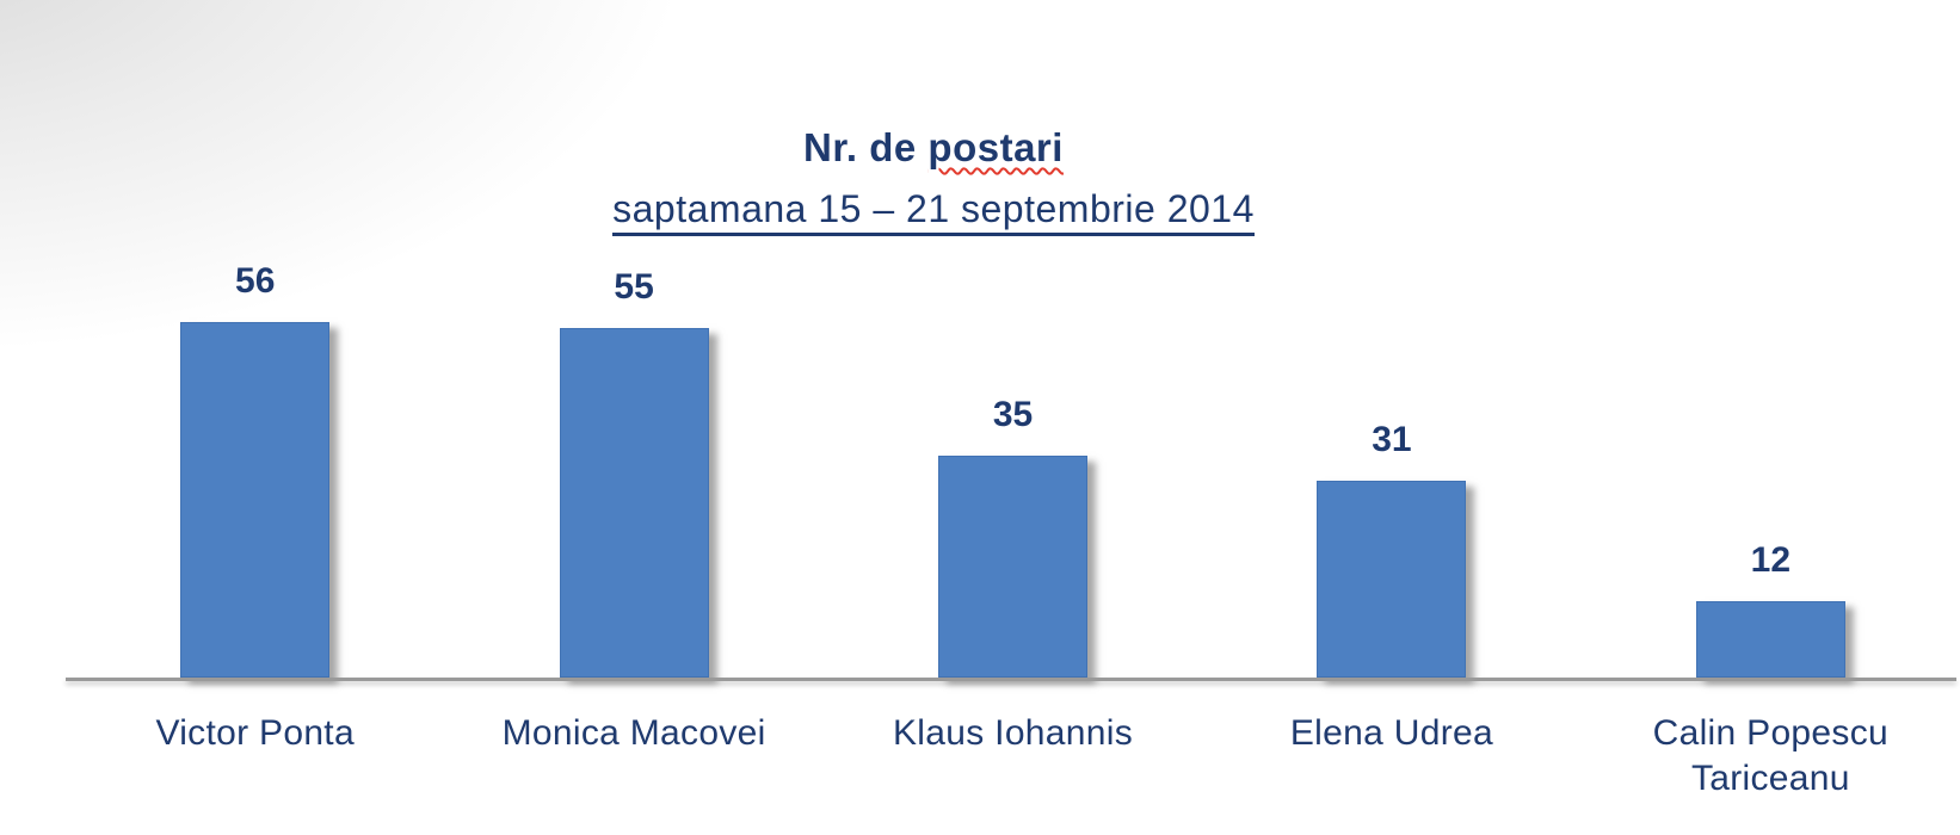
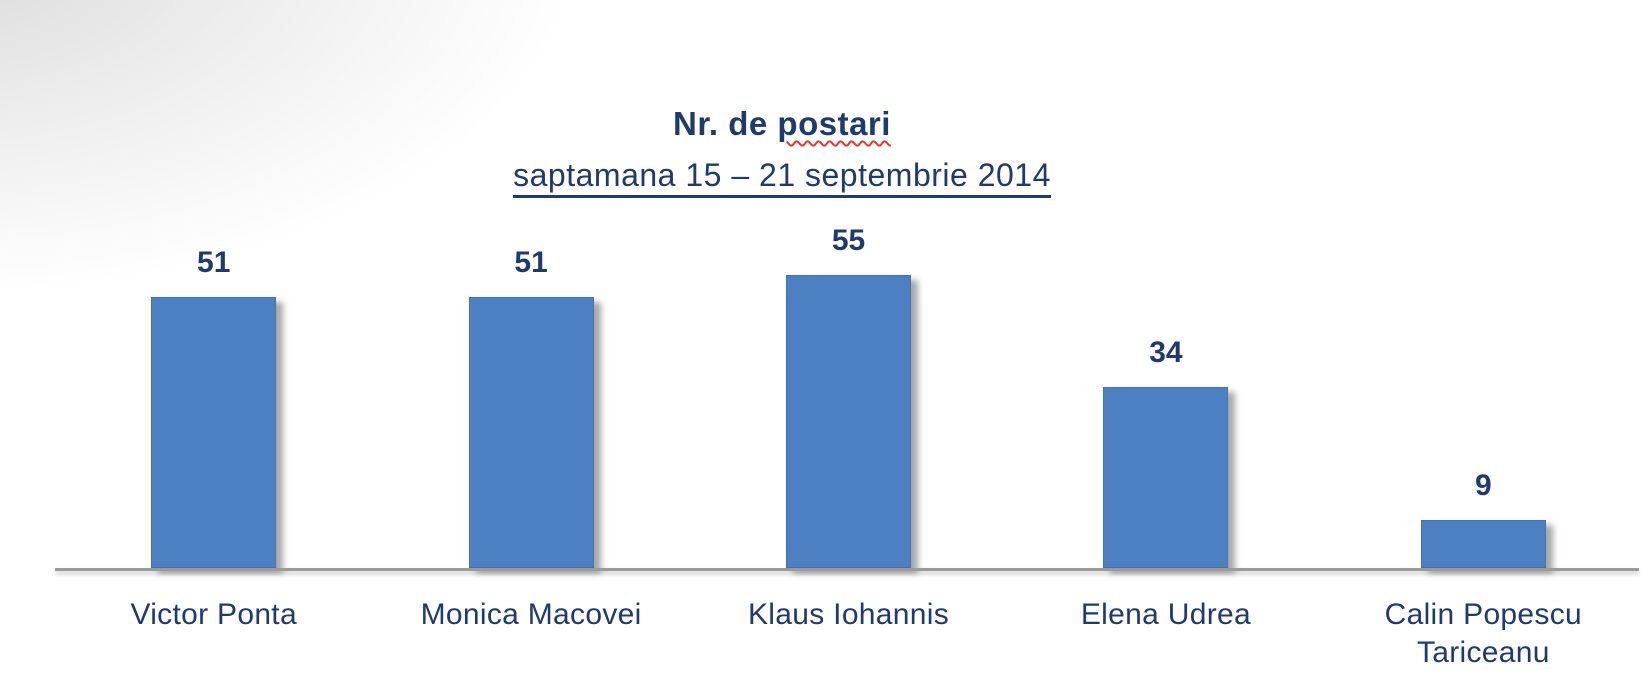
Victor Ponta: 56 -> 51
Monica Macovei: 55 -> 51
Klaus Iohannis: 35 -> 55
Elena Udrea: 31 -> 34
Calin Popescu Tariceanu: 12 -> 9
